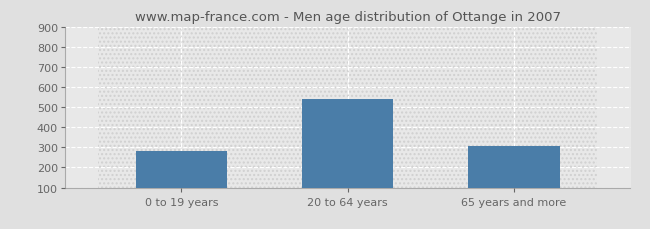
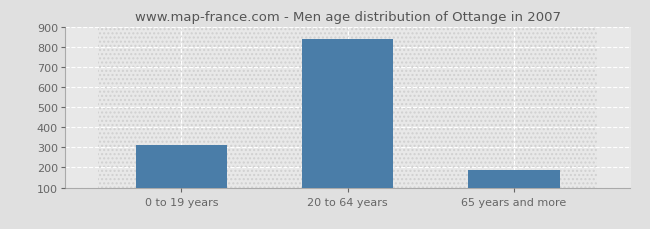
0 to 19 years: 280 -> 310
20 to 64 years: 540 -> 840
65 years and more: 305 -> 185
